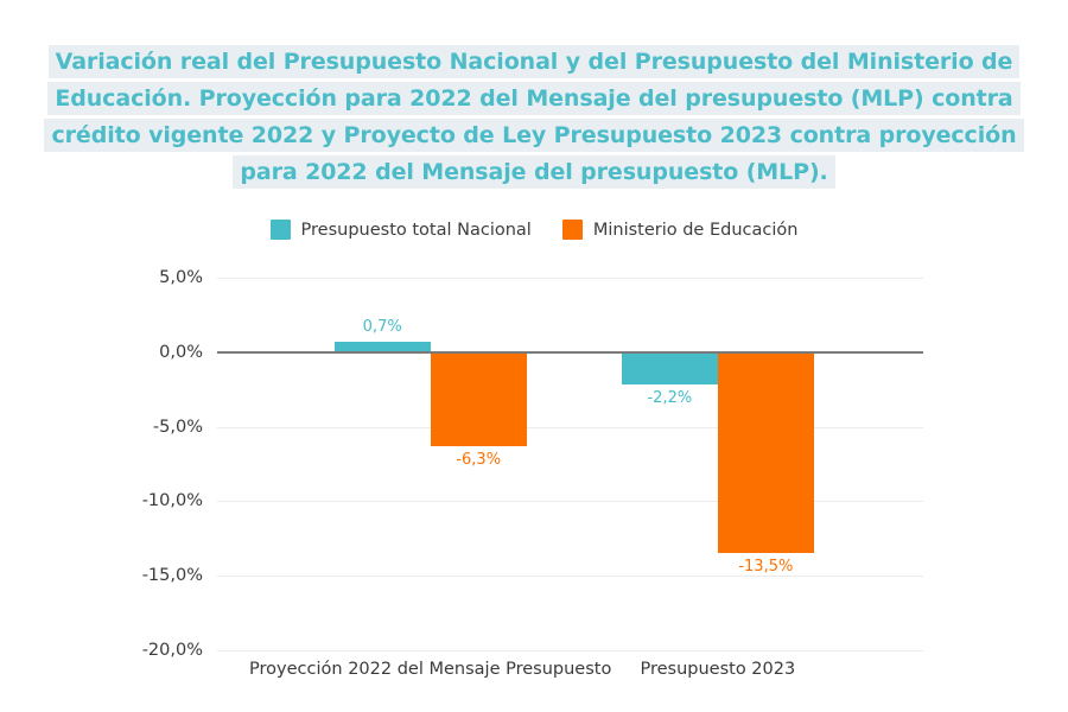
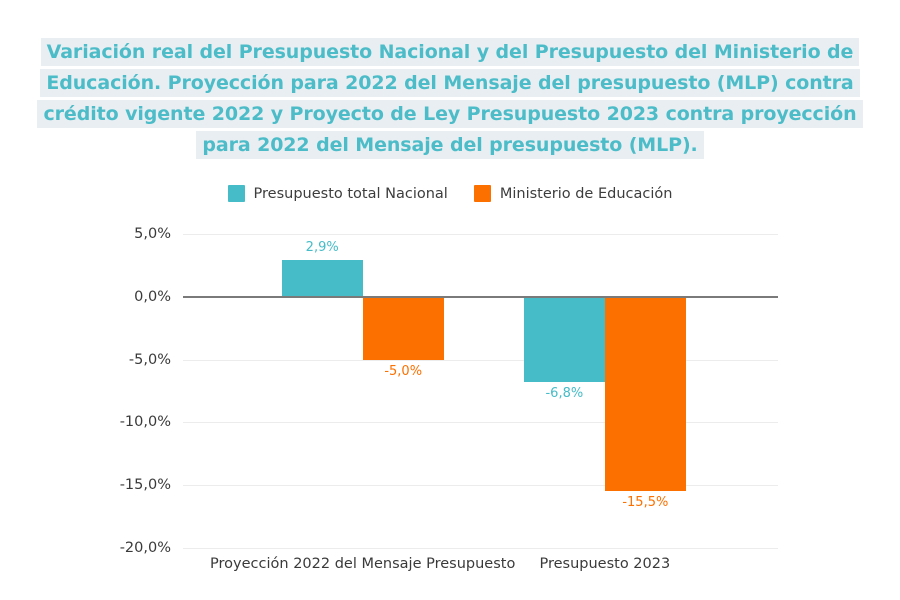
Presupuesto total Nacional/Proyección 2022 del Mensaje Presupuesto: 0,7% -> 2,9%
Ministerio de Educación/Proyección 2022 del Mensaje Presupuesto: -6,3% -> -5,0%
Presupuesto total Nacional/Presupuesto 2023: -2,2% -> -6,8%
Ministerio de Educación/Presupuesto 2023: -13,5% -> -15,5%
